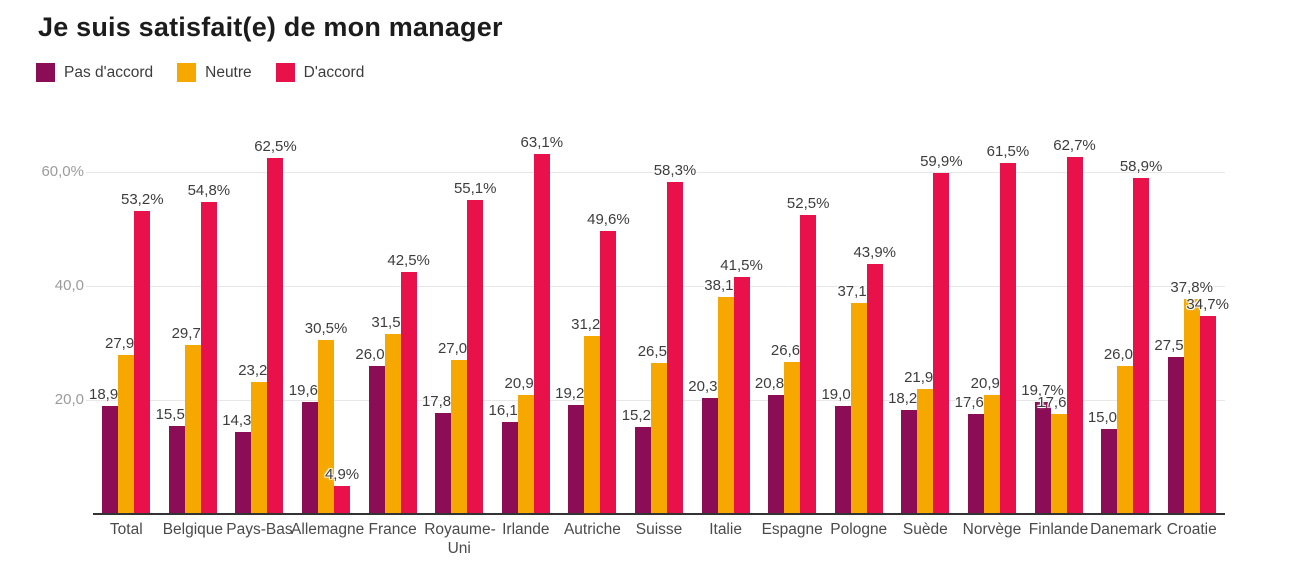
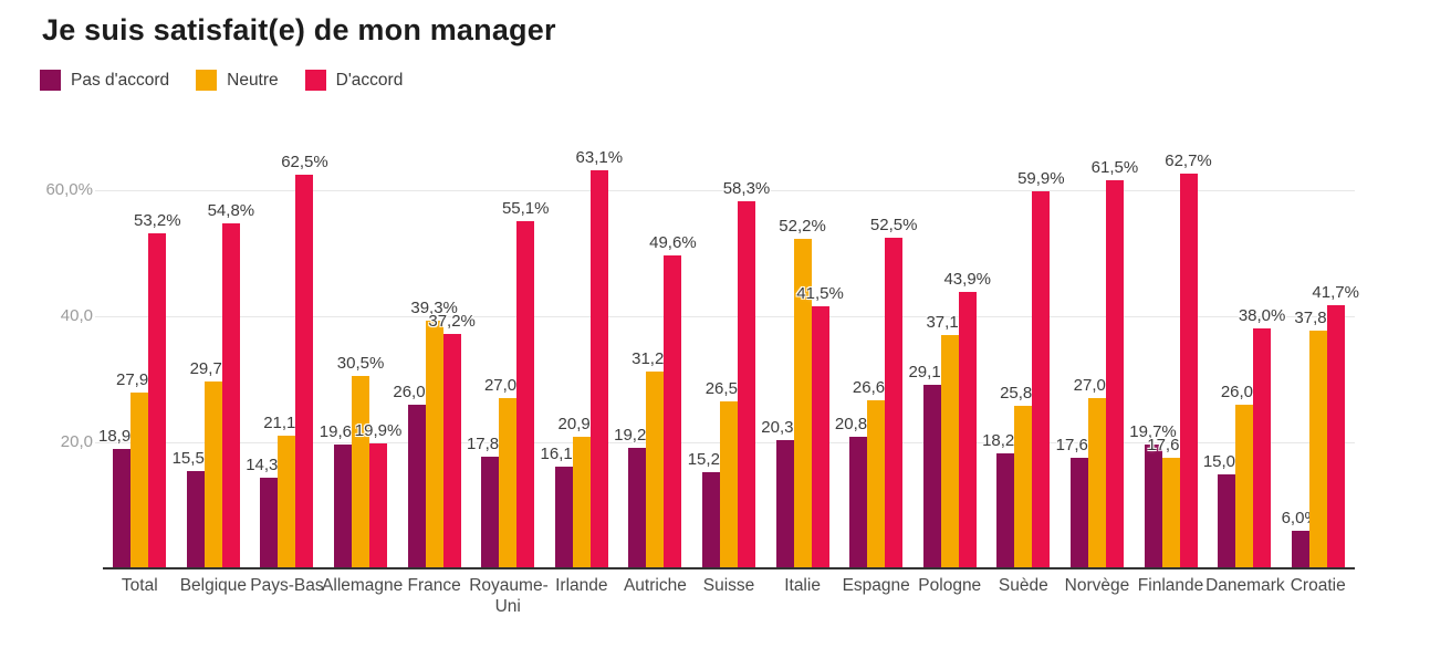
Neutre/Pays-Bas: 23,2% -> 21,1%
D'accord/Allemagne: 4,9% -> 19,9%
Neutre/France: 31,5% -> 39,3%
D'accord/France: 42,5% -> 37,2%
Neutre/Italie: 38,1% -> 52,2%
Pas d'accord/Pologne: 19,0% -> 29,1%
Neutre/Suède: 21,9% -> 25,8%
Neutre/Norvège: 20,9% -> 27,0%
D'accord/Danemark: 58,9% -> 38,0%
Pas d'accord/Croatie: 27,5% -> 6,0%
D'accord/Croatie: 34,7% -> 41,7%
